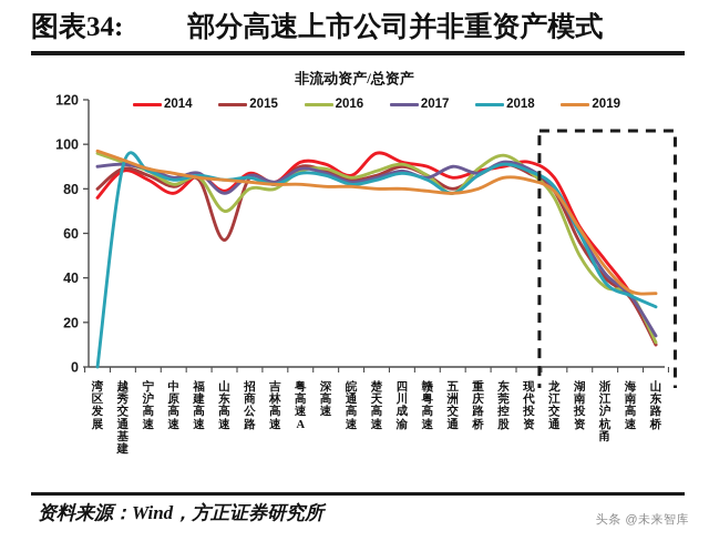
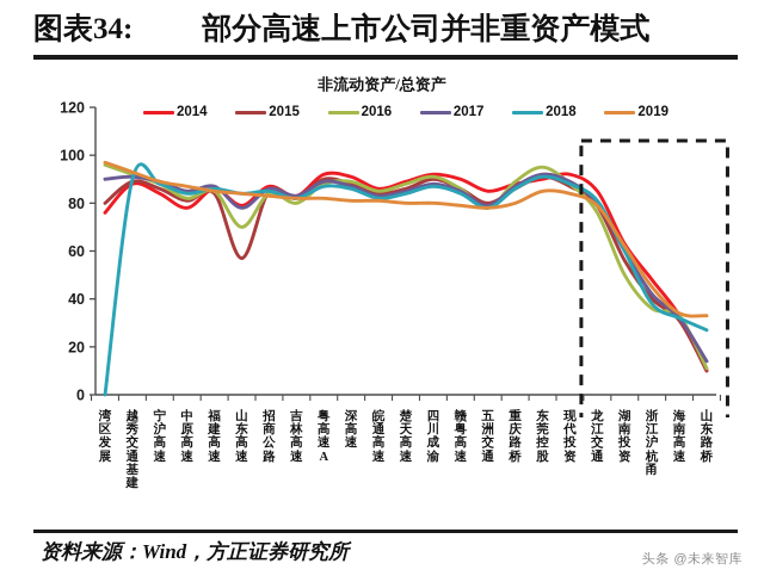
2016/招商公路: 80 -> 84
2014/楚天高速: 96 -> 89
2017/五洲交通: 90 -> 79
